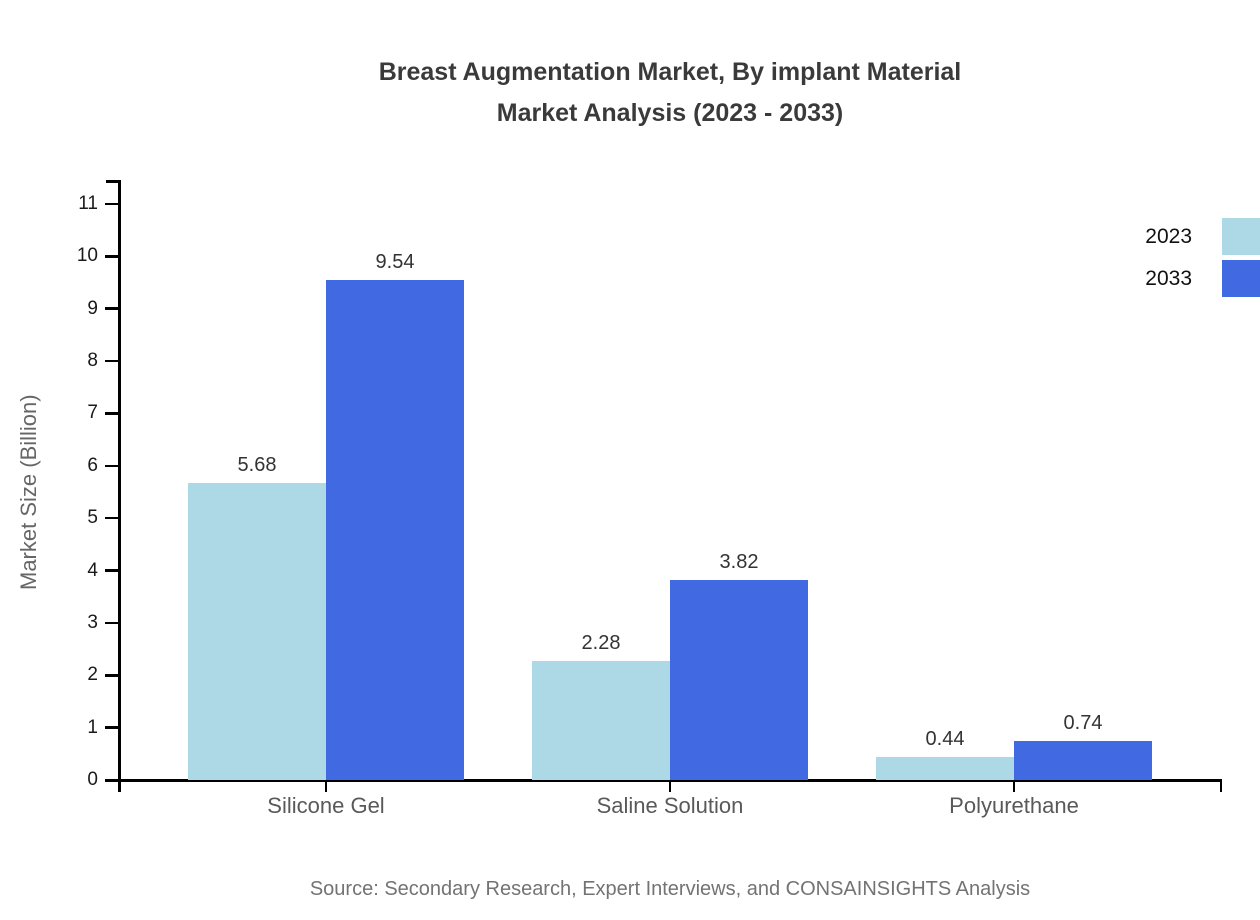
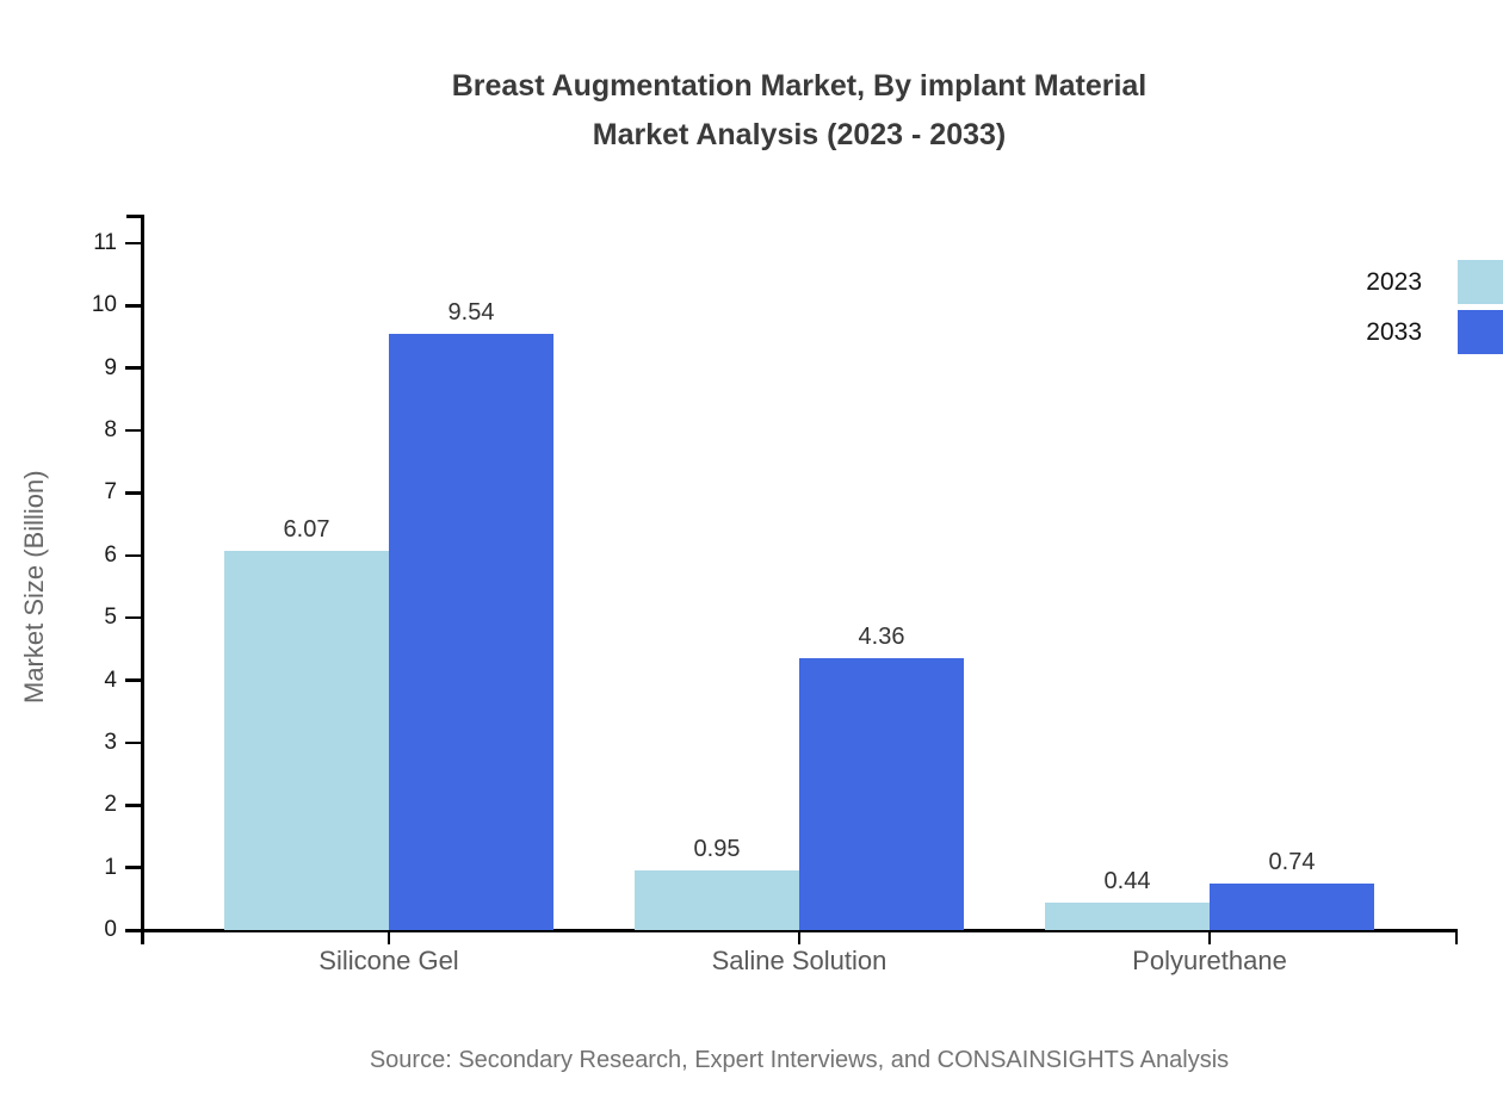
2023/Silicone Gel: 5.68 -> 6.07
2023/Saline Solution: 2.28 -> 0.95
2033/Saline Solution: 3.82 -> 4.36
